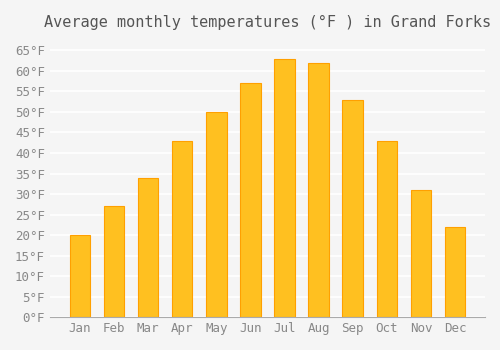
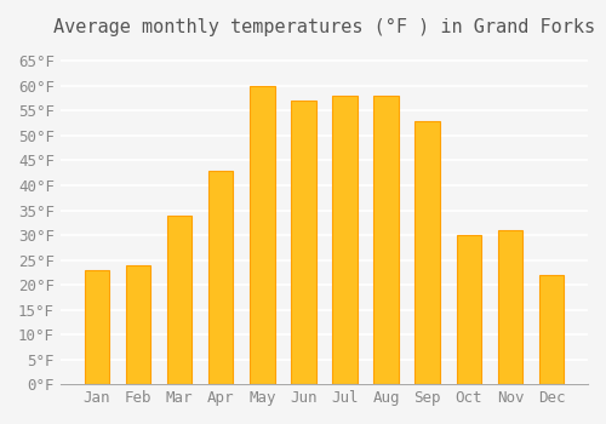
Jan: 20°F -> 23°F
Feb: 27°F -> 24°F
May: 50°F -> 60°F
Jul: 63°F -> 58°F
Aug: 62°F -> 58°F
Oct: 43°F -> 30°F
